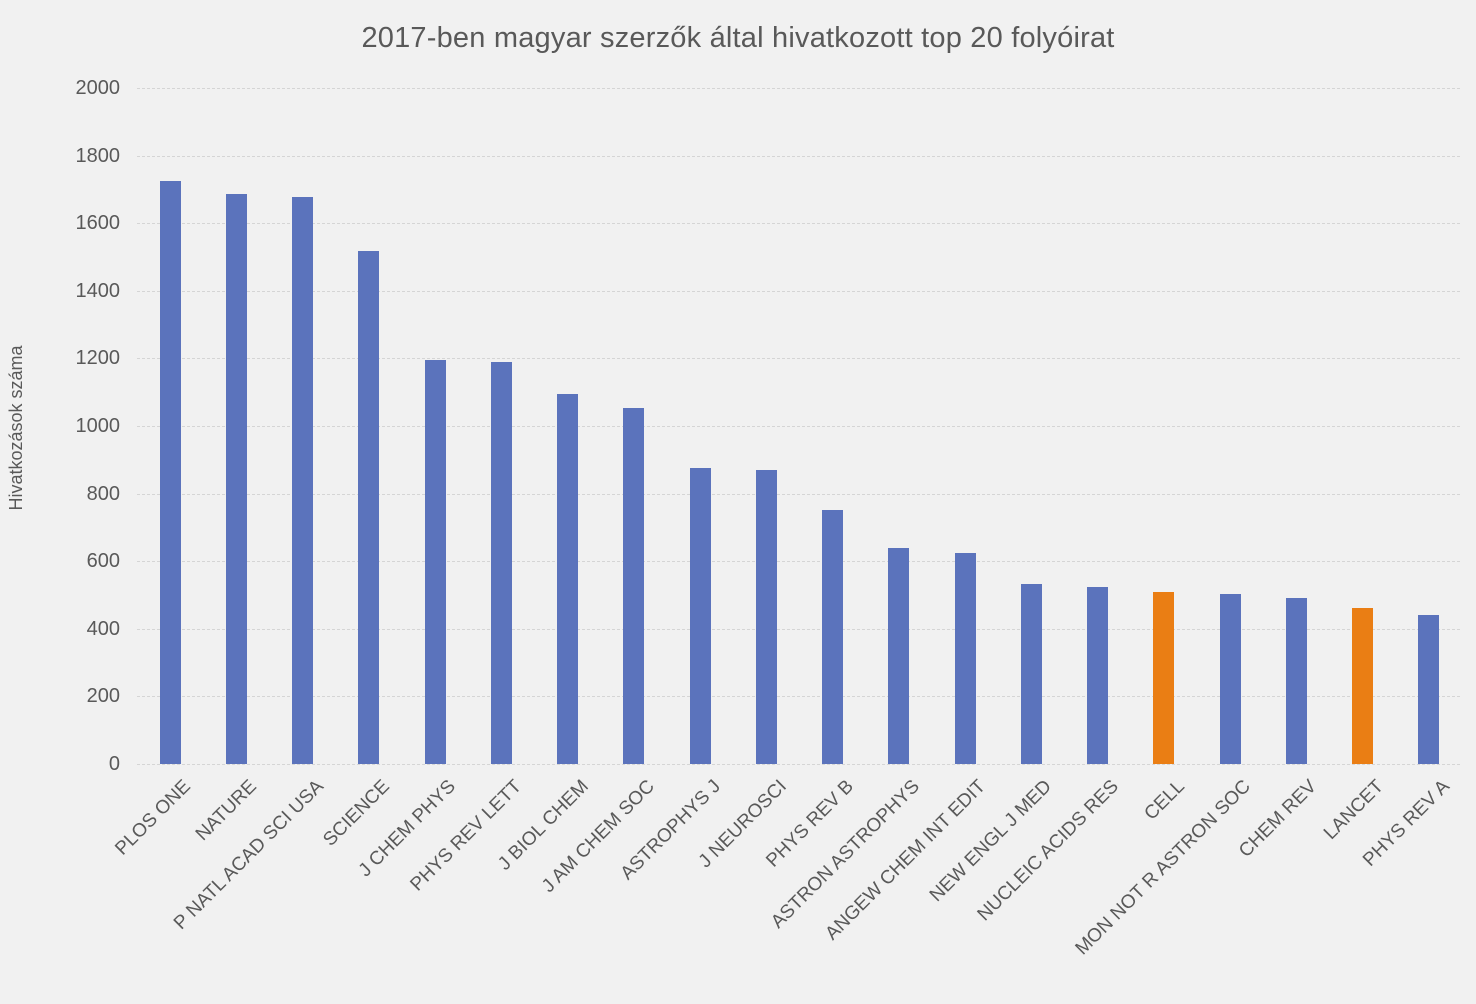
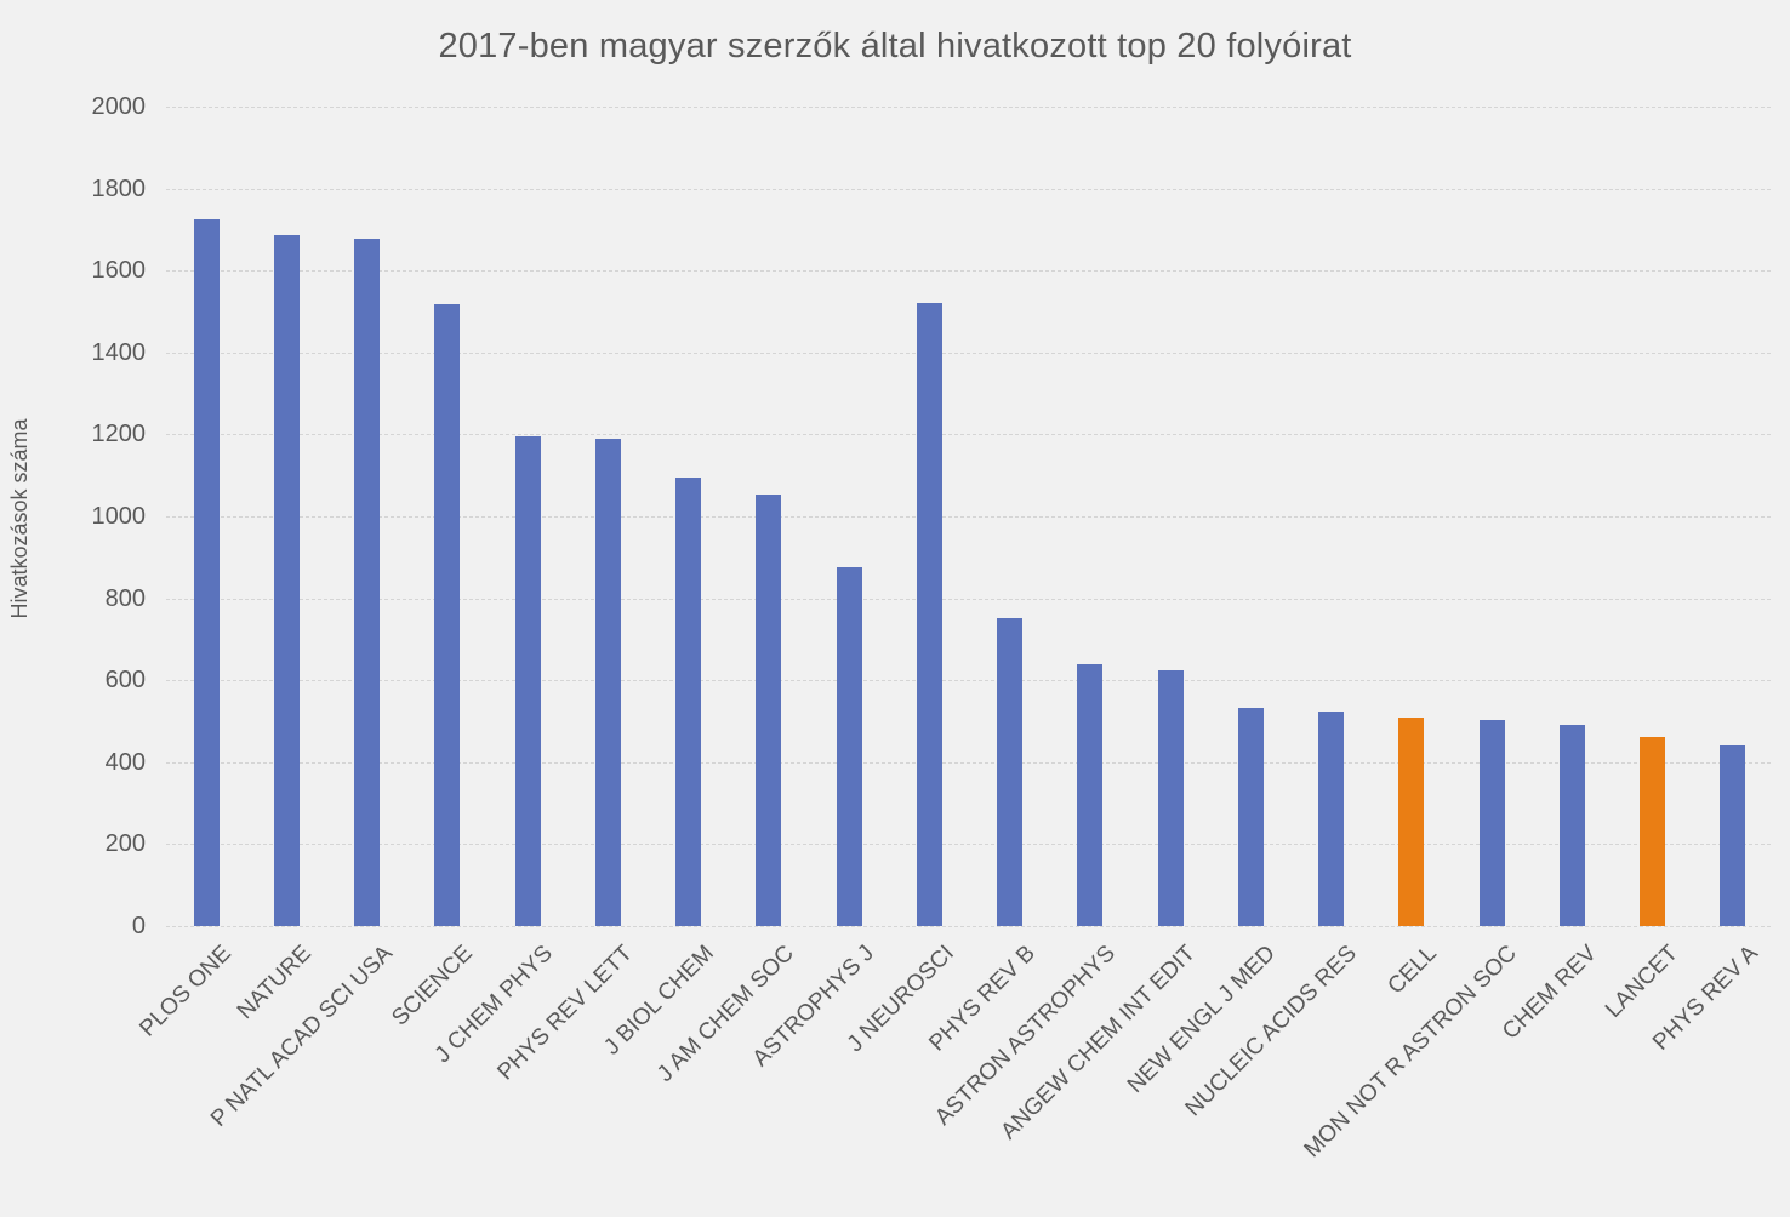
J NEUROSCI: 870 -> 1520
